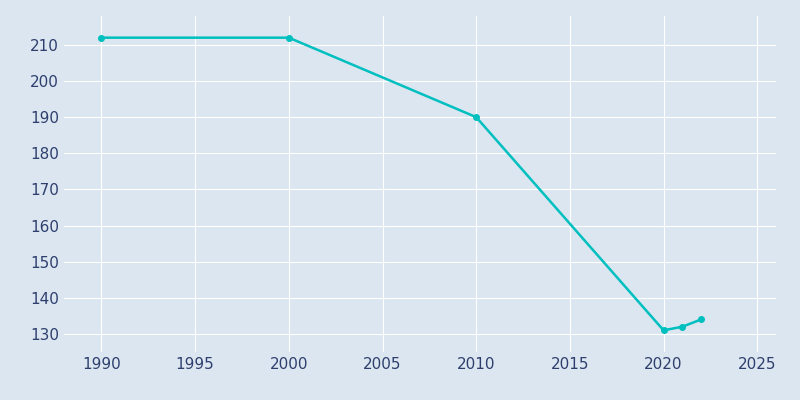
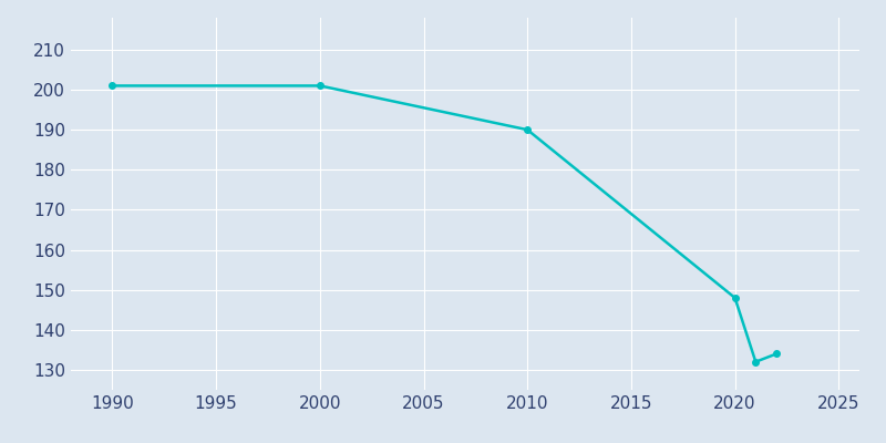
1990: 212 -> 201
2000: 212 -> 201
2020: 131 -> 148
